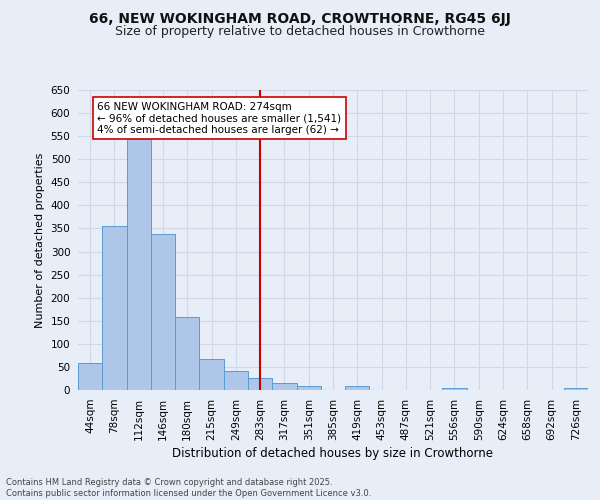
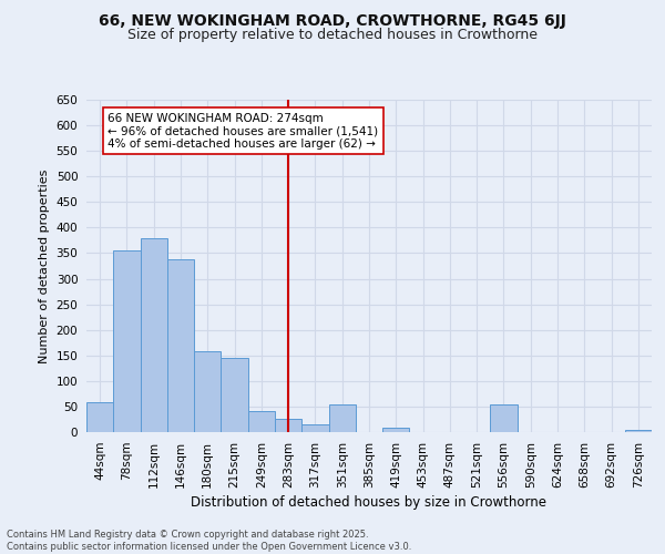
112sqm: 545 -> 380
215sqm: 68 -> 145
351sqm: 9 -> 55
556sqm: 5 -> 55
